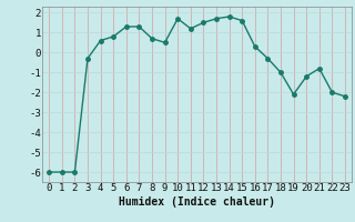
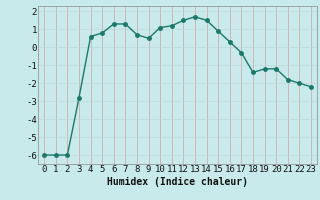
3: -0.3 -> -2.8
10: 1.7 -> 1.1
14: 1.8 -> 1.5
15: 1.6 -> 0.9
18: -1.0 -> -1.4
19: -2.1 -> -1.2
21: -0.8 -> -1.8
